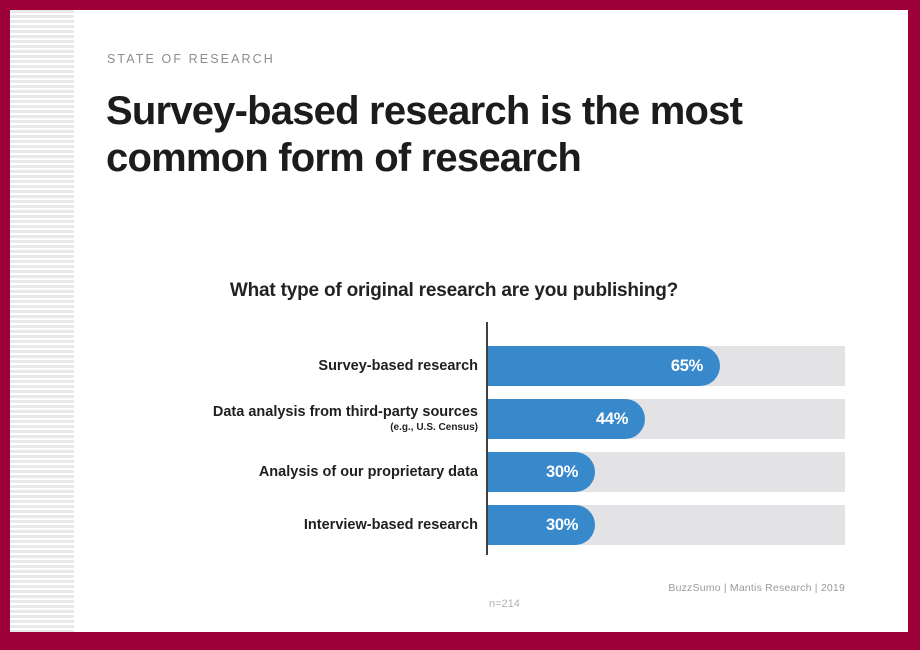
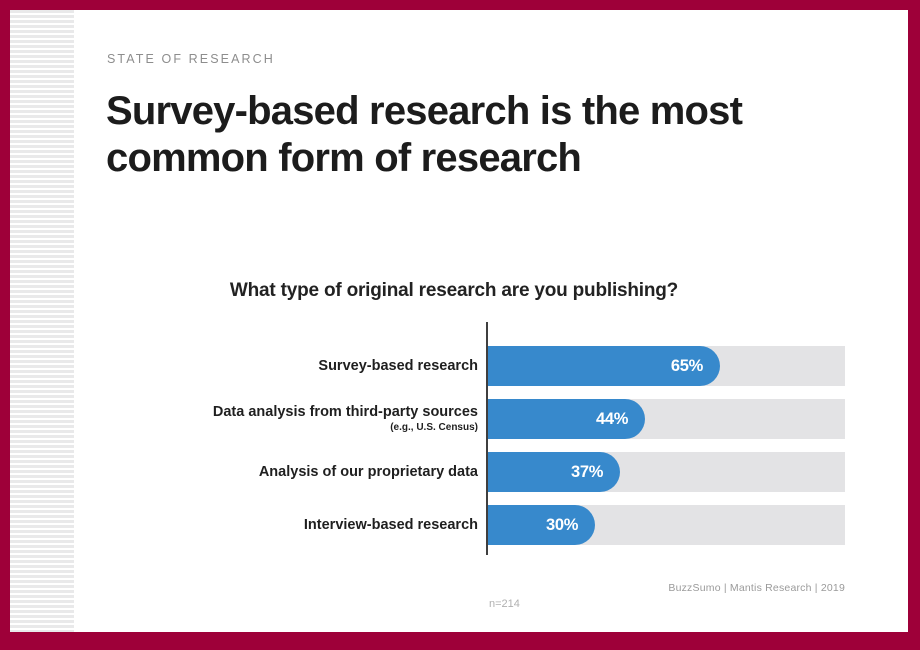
Analysis of our proprietary data: 30% -> 37%
